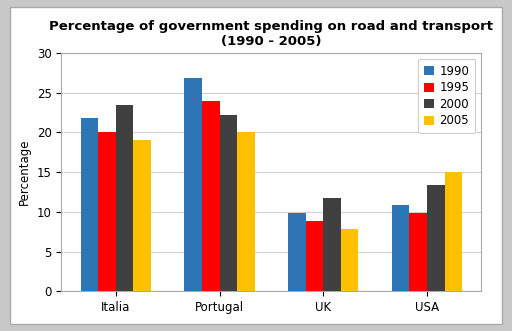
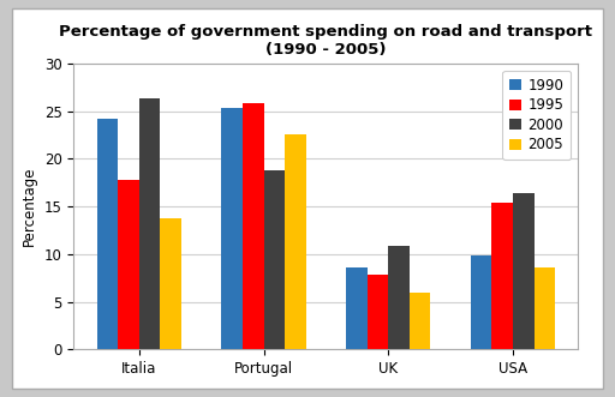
1990/Italia: 21.8 -> 24.2
1995/Italia: 20.0 -> 17.8
2000/Italia: 23.5 -> 26.4
2005/Italia: 19.0 -> 13.8
1990/Portugal: 26.8 -> 25.4
1995/Portugal: 24.0 -> 25.8
2000/Portugal: 22.2 -> 18.8
2005/Portugal: 20.0 -> 22.6
1990/UK: 9.9 -> 8.6
1995/UK: 8.8 -> 7.8
2000/UK: 11.8 -> 10.8
2005/UK: 7.8 -> 6.0
1990/USA: 10.8 -> 9.8
1995/USA: 9.9 -> 15.4
2000/USA: 13.4 -> 16.4
2005/USA: 15.0 -> 8.6
